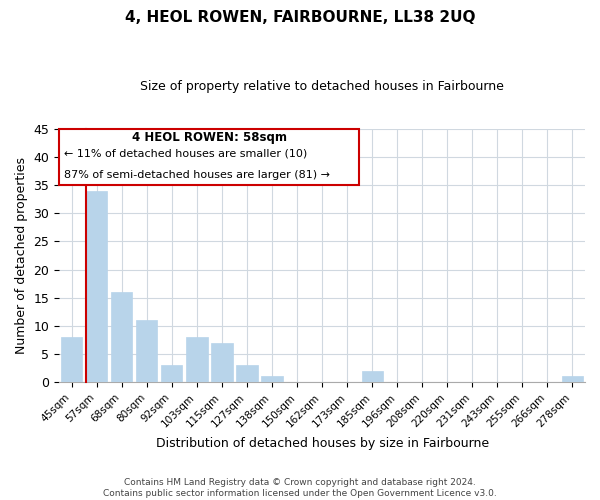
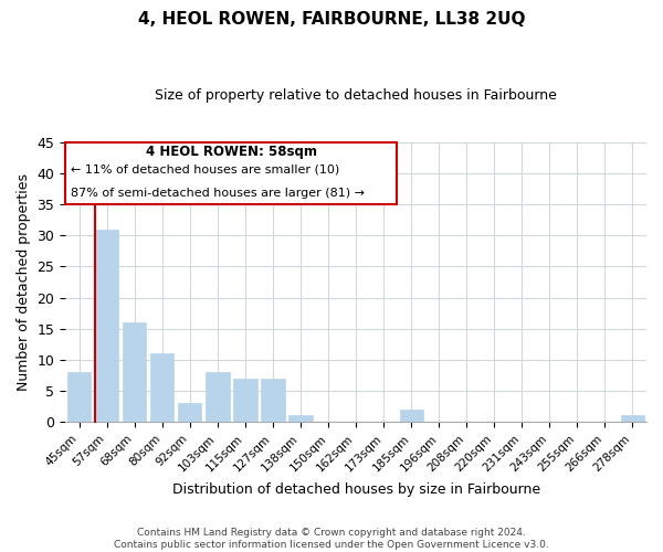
57sqm: 34 -> 31
127sqm: 3 -> 7
